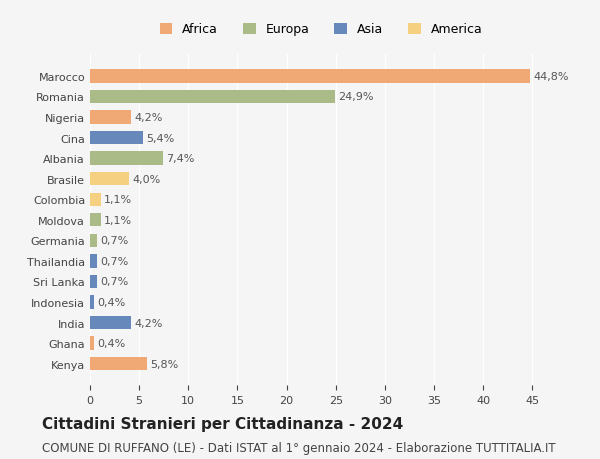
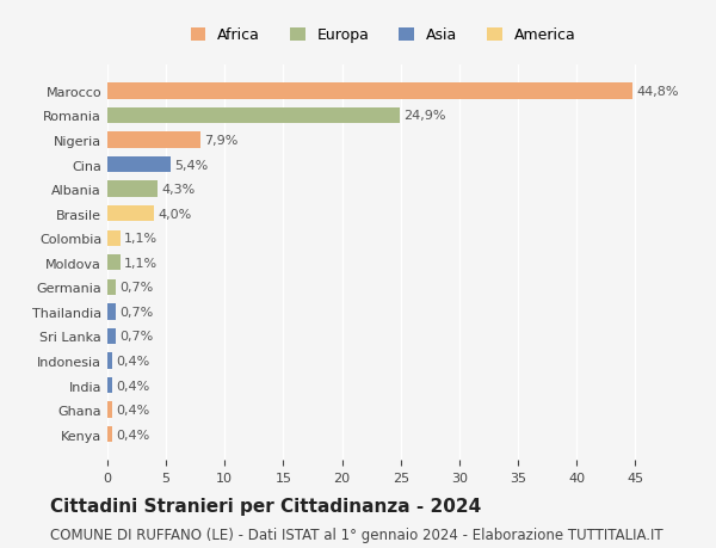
Nigeria: 4,2% -> 7,9%
Albania: 7,4% -> 4,3%
India: 4,2% -> 0,4%
Kenya: 5,8% -> 0,4%
